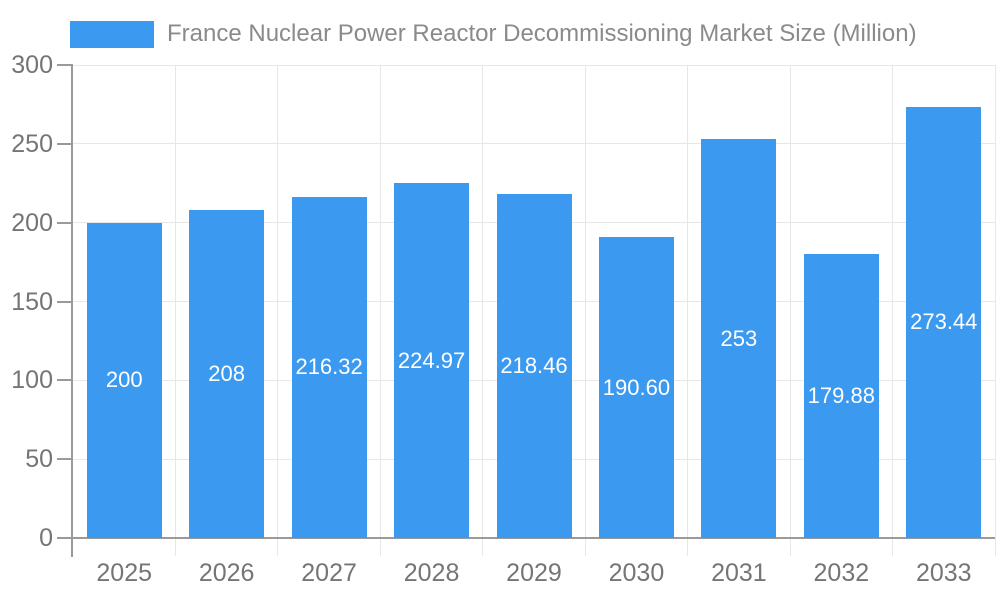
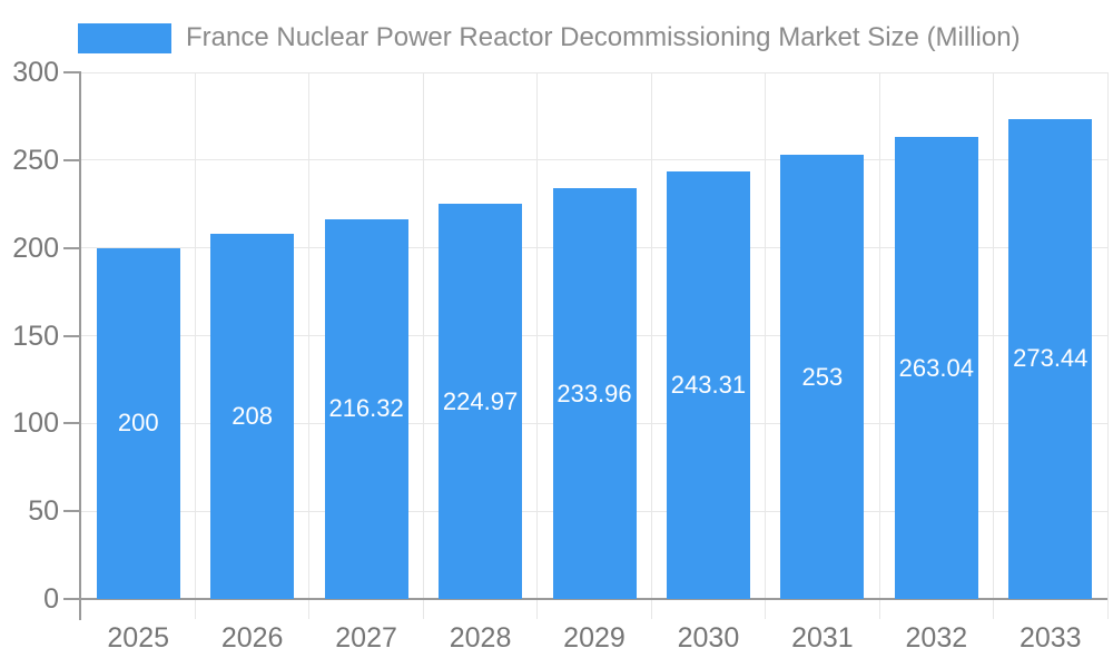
2029: 218.46 -> 233.96
2030: 190.60 -> 243.31
2032: 179.88 -> 263.04
